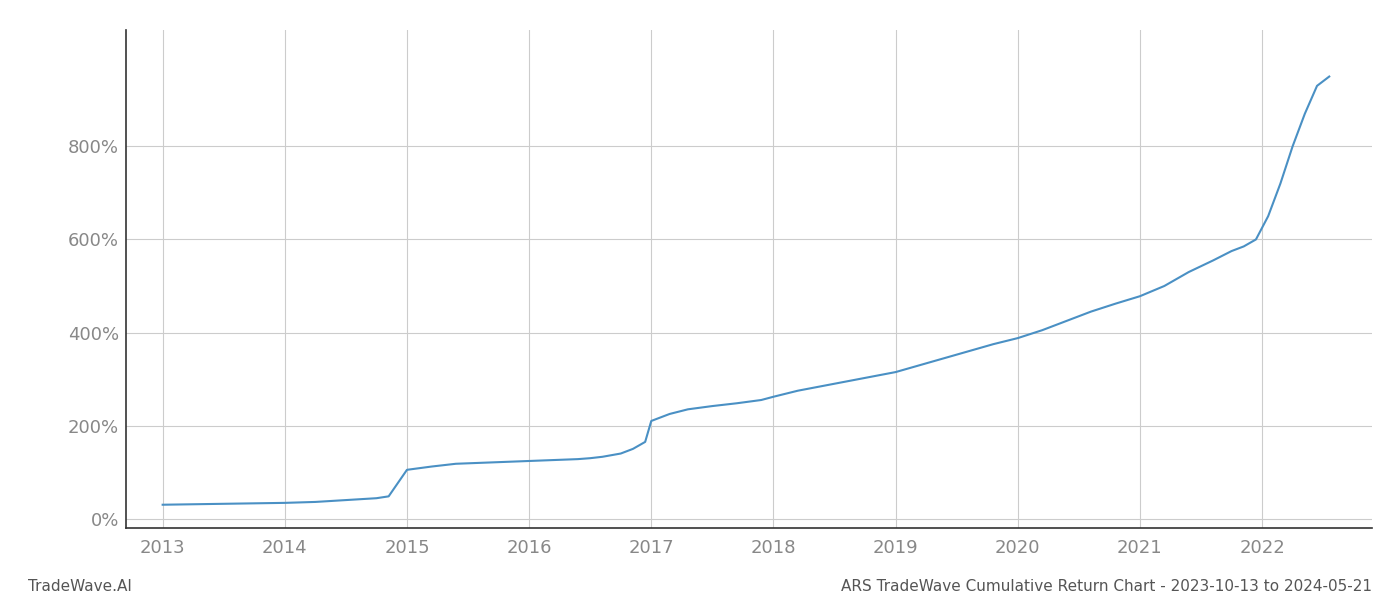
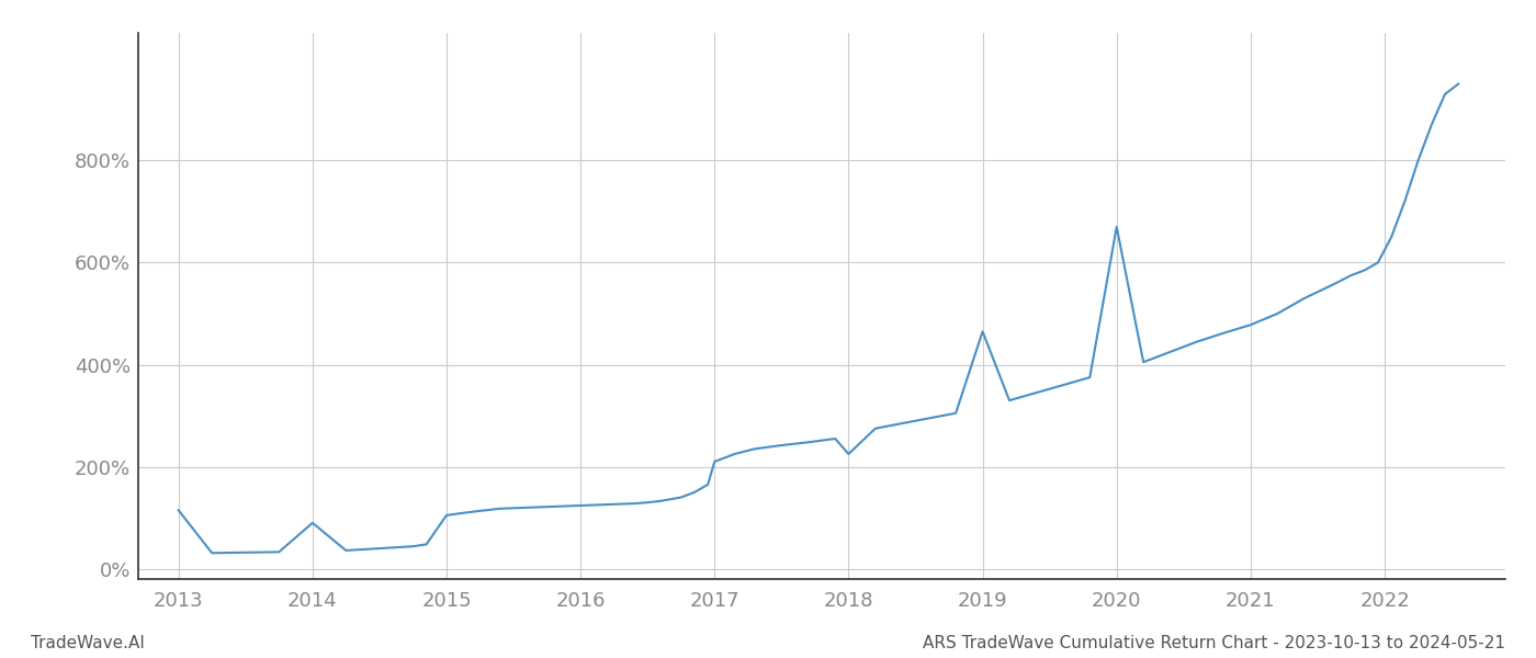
2013: 30% -> 115%
2014: 34% -> 90%
2018: 262% -> 225%
2019: 315% -> 465%
2020: 388% -> 670%
